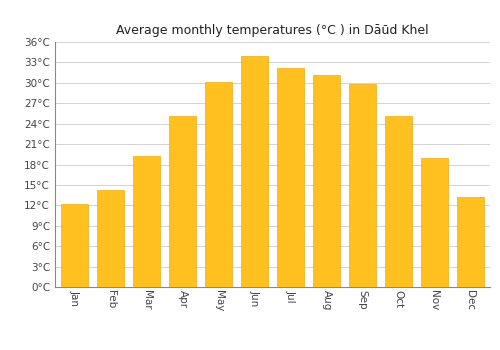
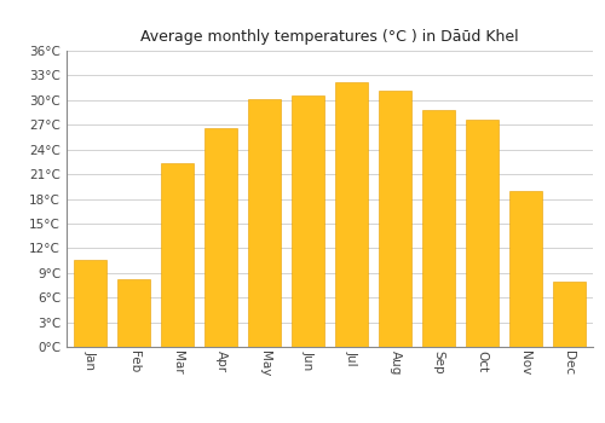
Jan: 12.2°C -> 10.6°C
Feb: 14.2°C -> 8.2°C
Mar: 19.3°C -> 22.4°C
Apr: 25.2°C -> 26.6°C
Jun: 34.0°C -> 30.6°C
Sep: 29.9°C -> 28.8°C
Oct: 25.1°C -> 27.6°C
Dec: 13.2°C -> 8.0°C
